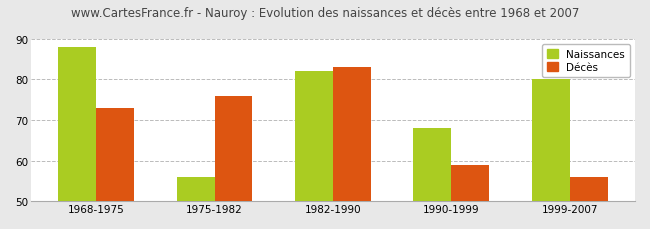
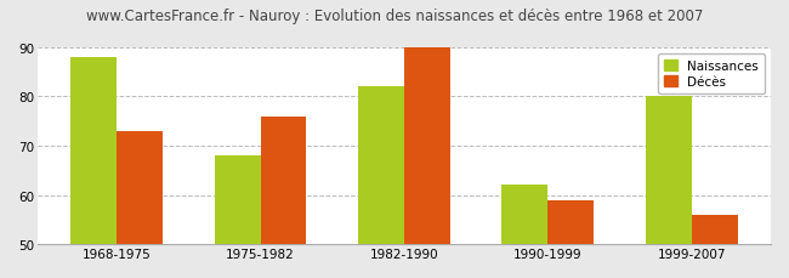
Naissances/1975-1982: 56 -> 68
Décès/1982-1990: 83 -> 90
Naissances/1990-1999: 68 -> 62
